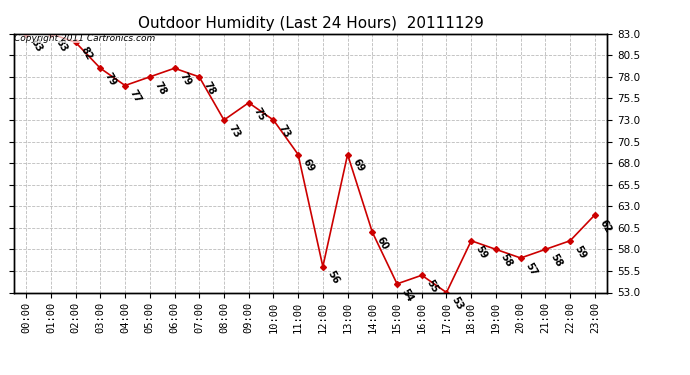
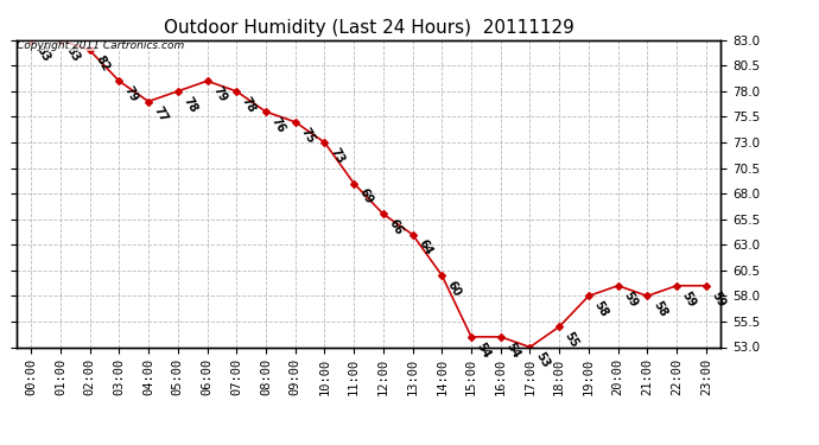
08:00: 73 -> 76
12:00: 56 -> 66
13:00: 69 -> 64
16:00: 55 -> 54
18:00: 59 -> 55
20:00: 57 -> 59
23:00: 62 -> 59
